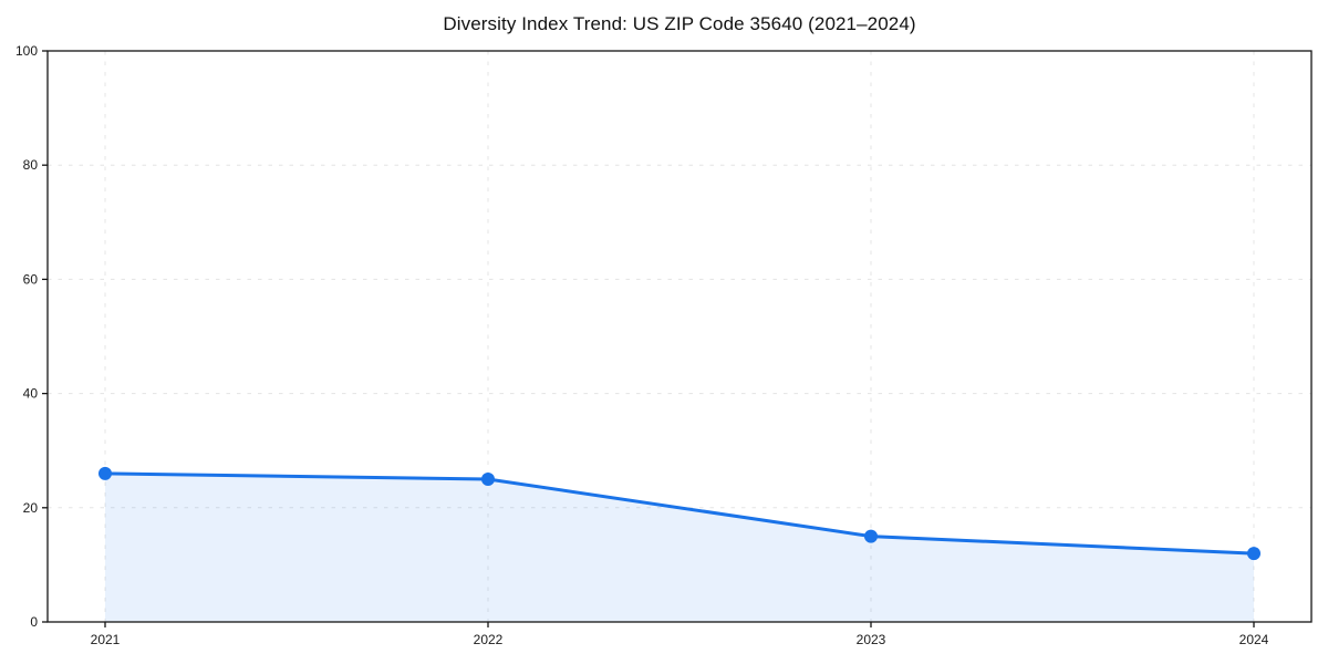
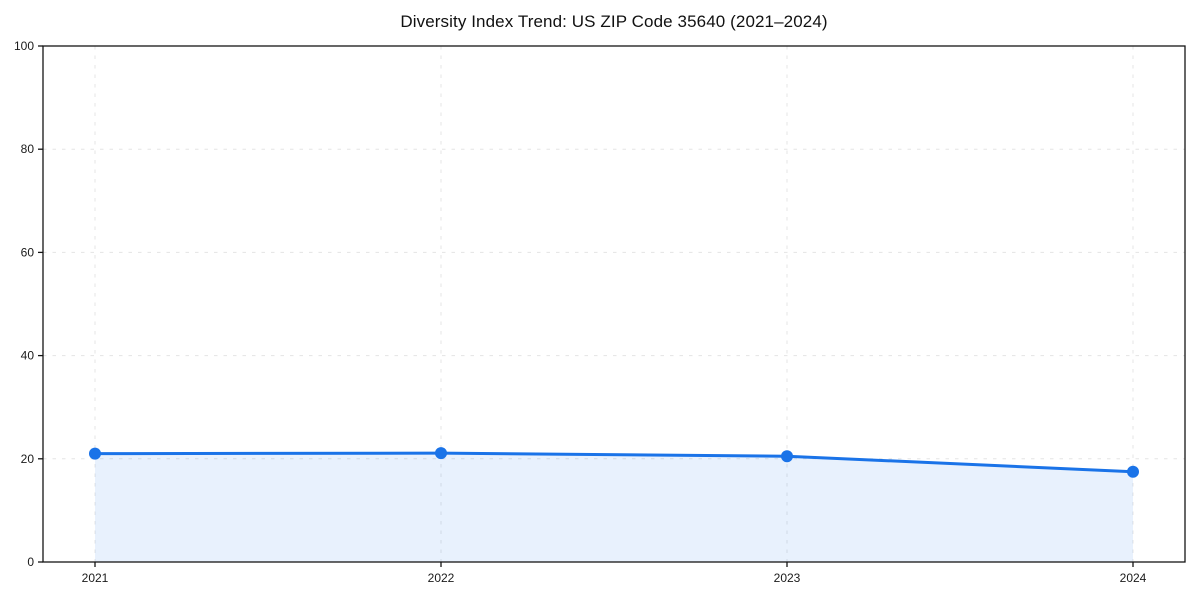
2021: 26 -> 21
2022: 25 -> 21
2023: 15 -> 20
2024: 12 -> 18
